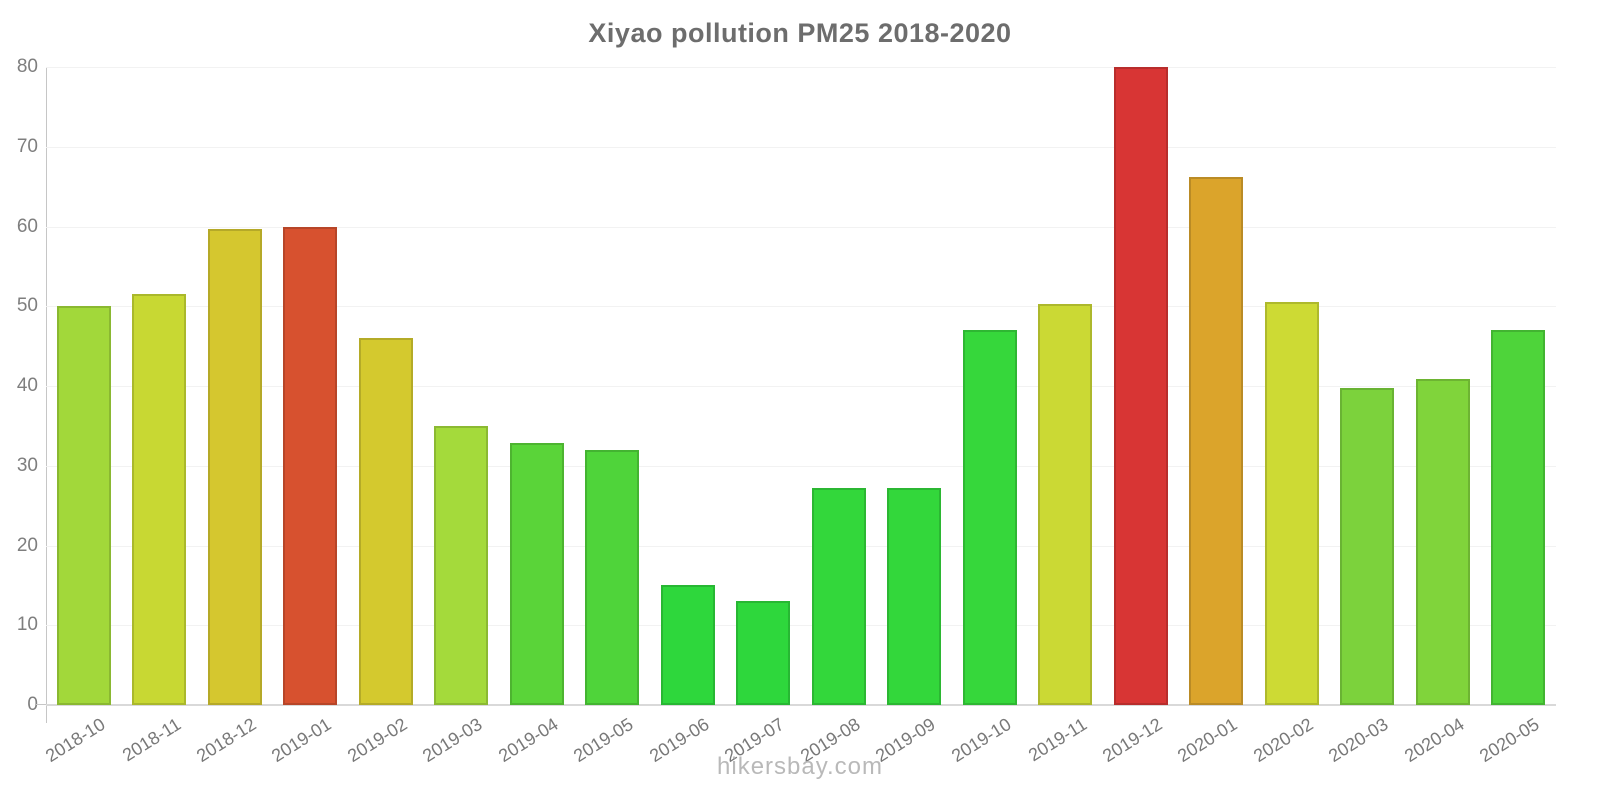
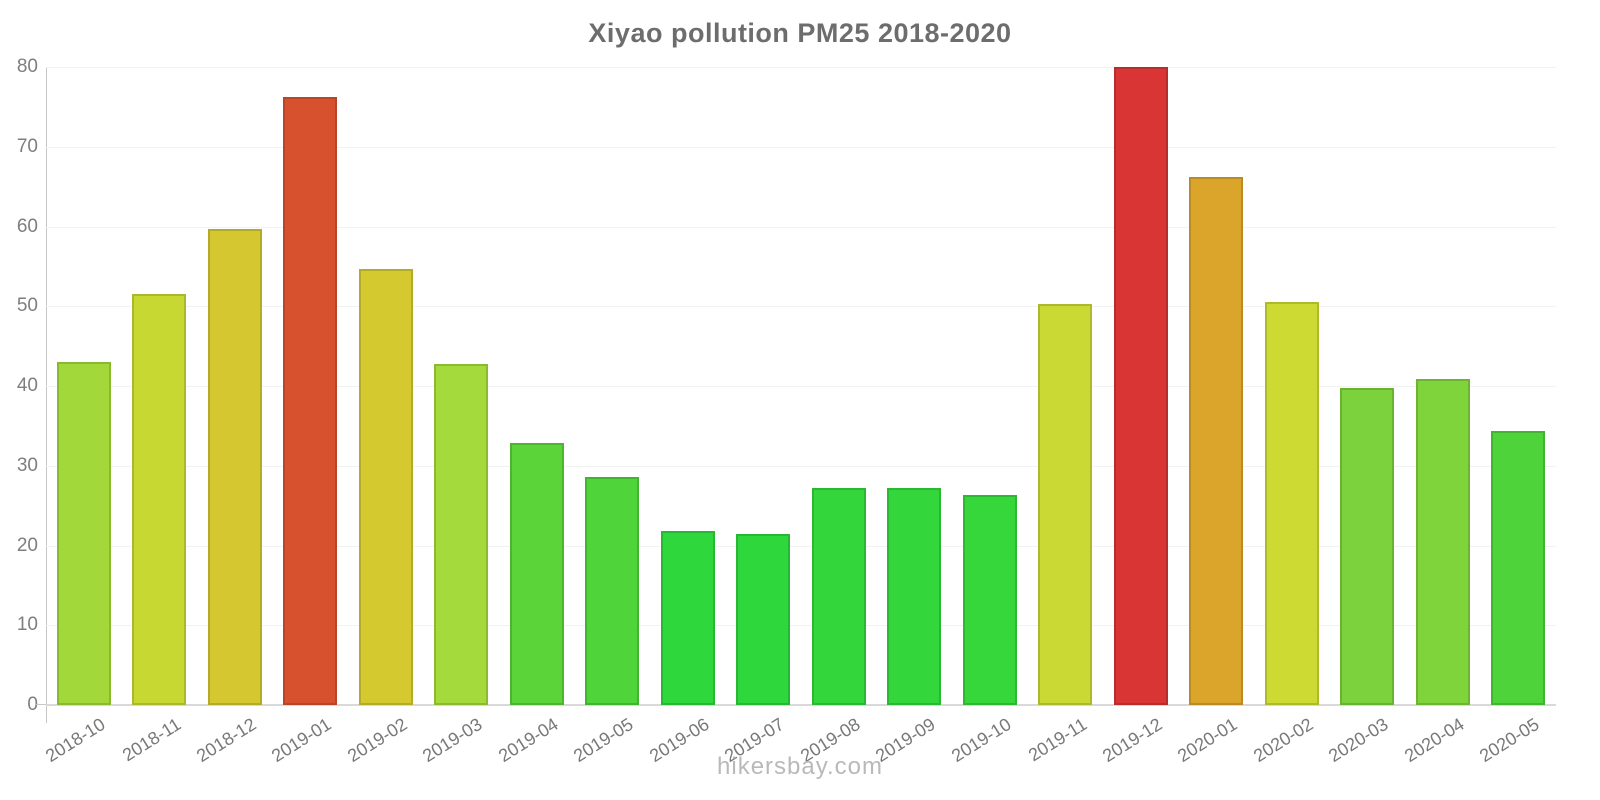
2018-10: 50 -> 43
2019-01: 60 -> 76
2019-02: 46 -> 55
2019-03: 35 -> 43
2019-05: 32 -> 29
2019-06: 15 -> 22
2019-07: 13 -> 21
2019-10: 47 -> 26
2020-05: 47 -> 34
